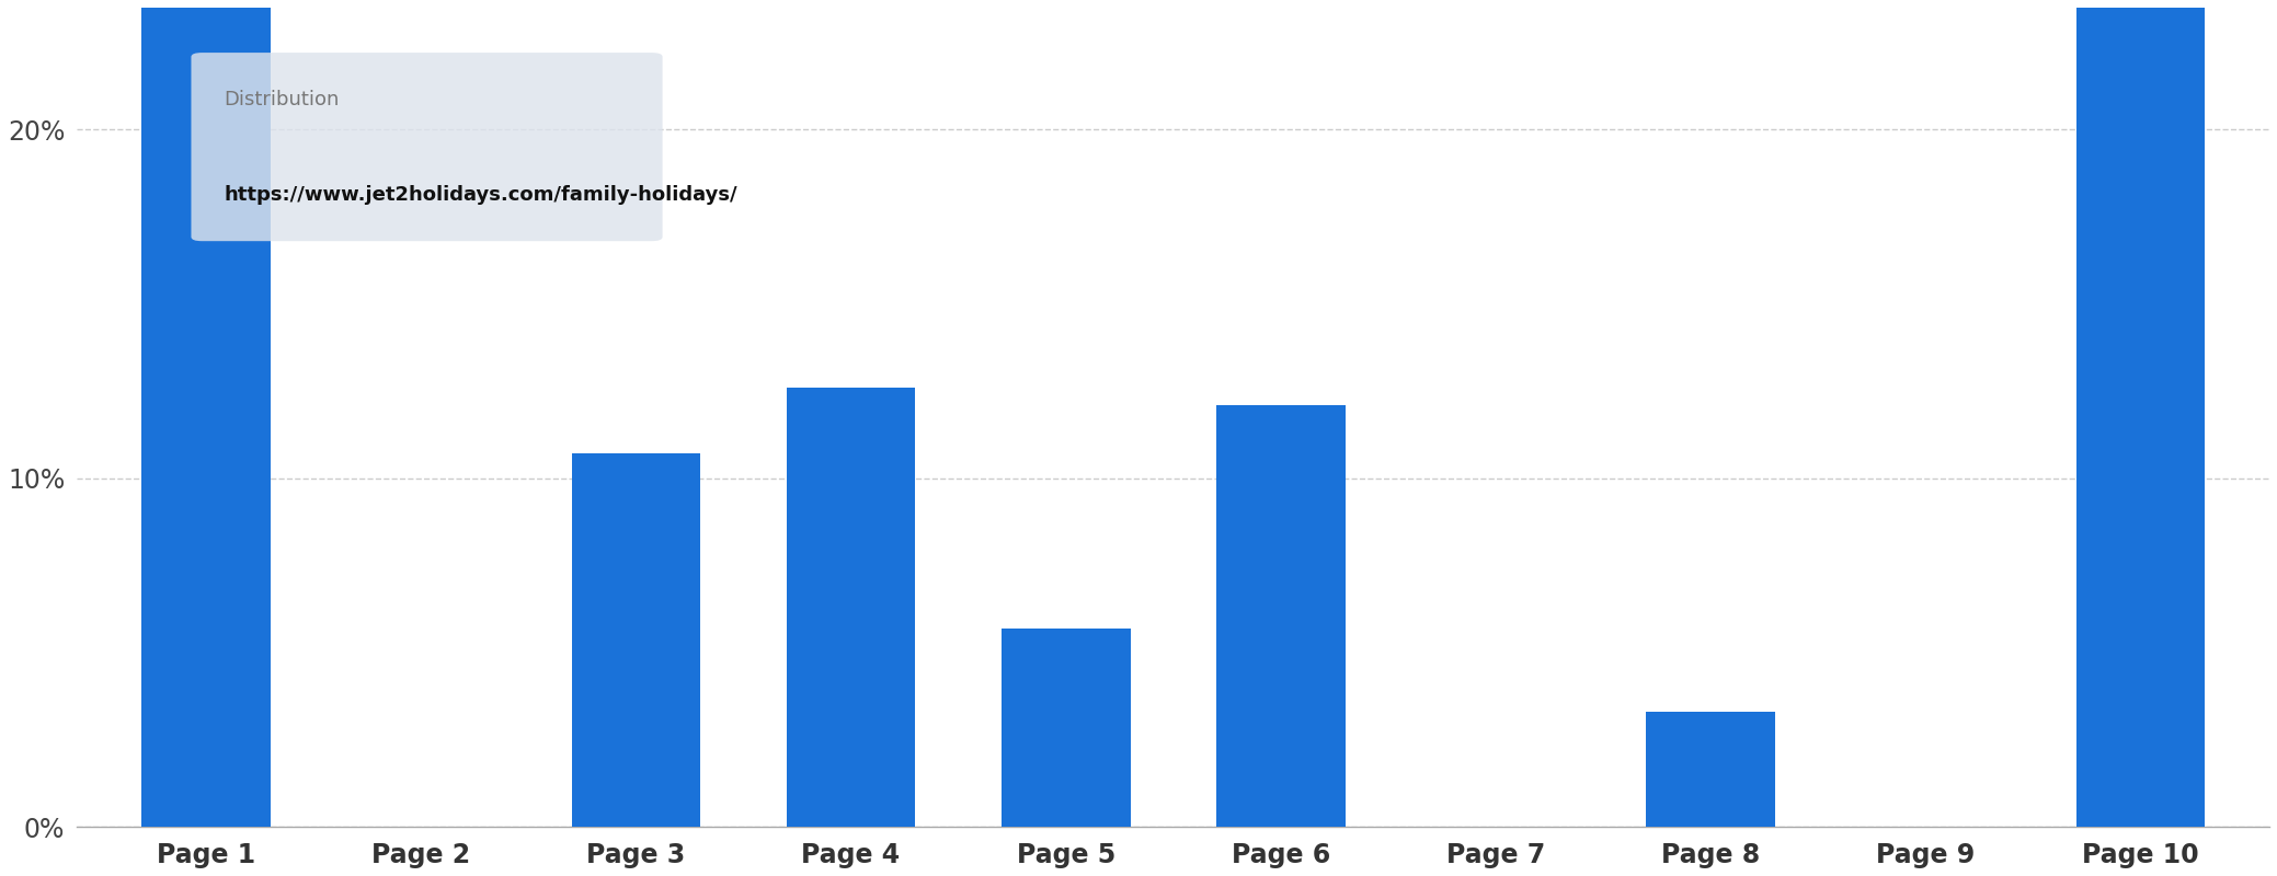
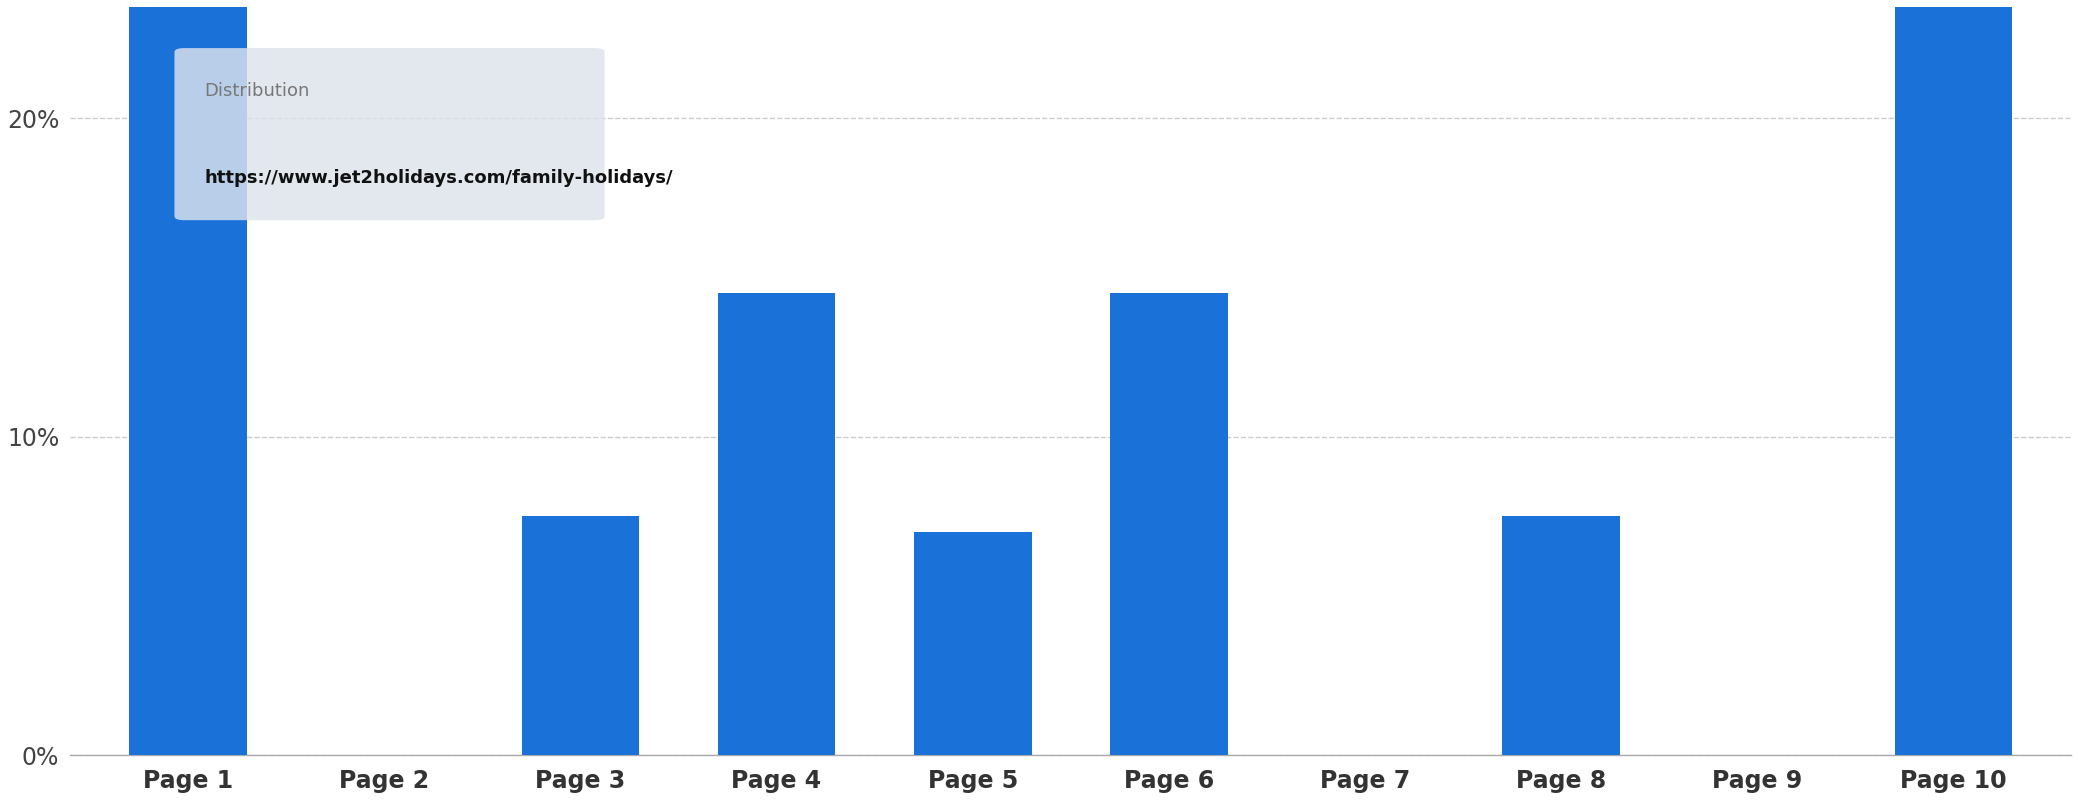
Page 3: 10.7% -> 7.5%
Page 4: 12.6% -> 14.5%
Page 5: 5.7% -> 7.0%
Page 6: 12.1% -> 14.5%
Page 8: 3.3% -> 7.5%
